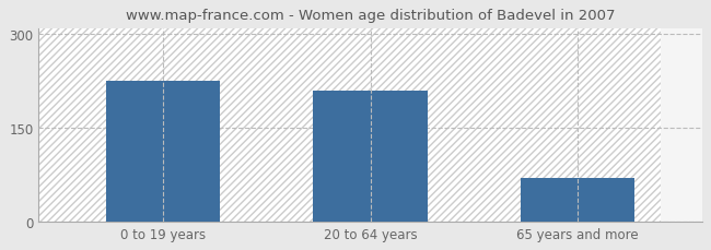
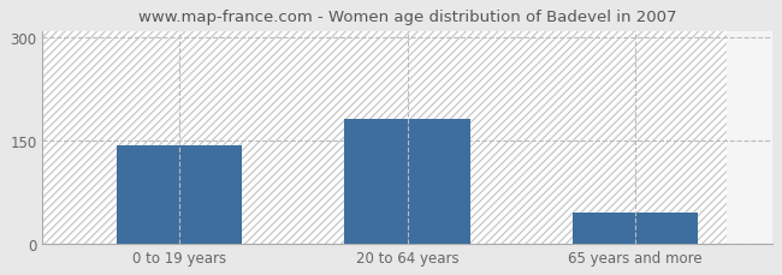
0 to 19 years: 226 -> 143
20 to 64 years: 210 -> 181
65 years and more: 70 -> 46
